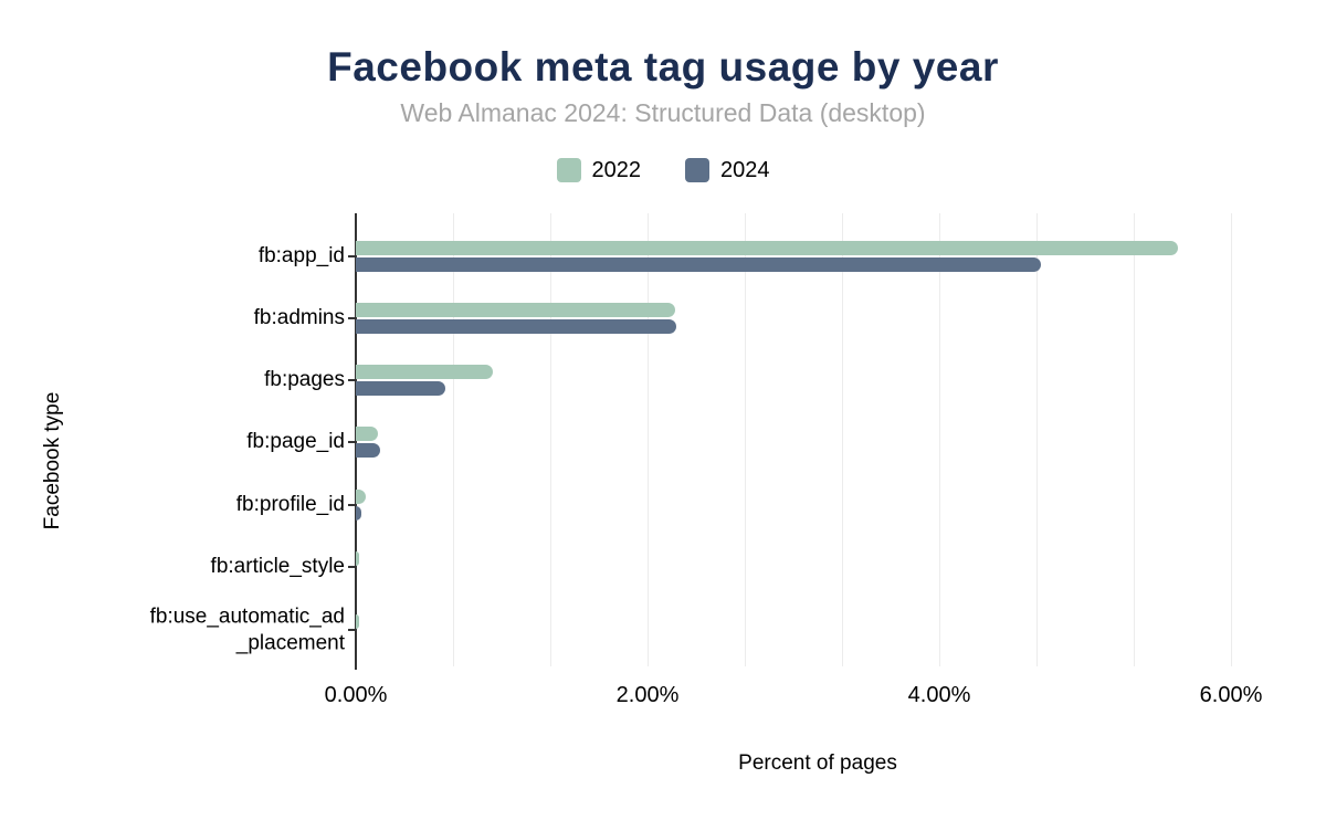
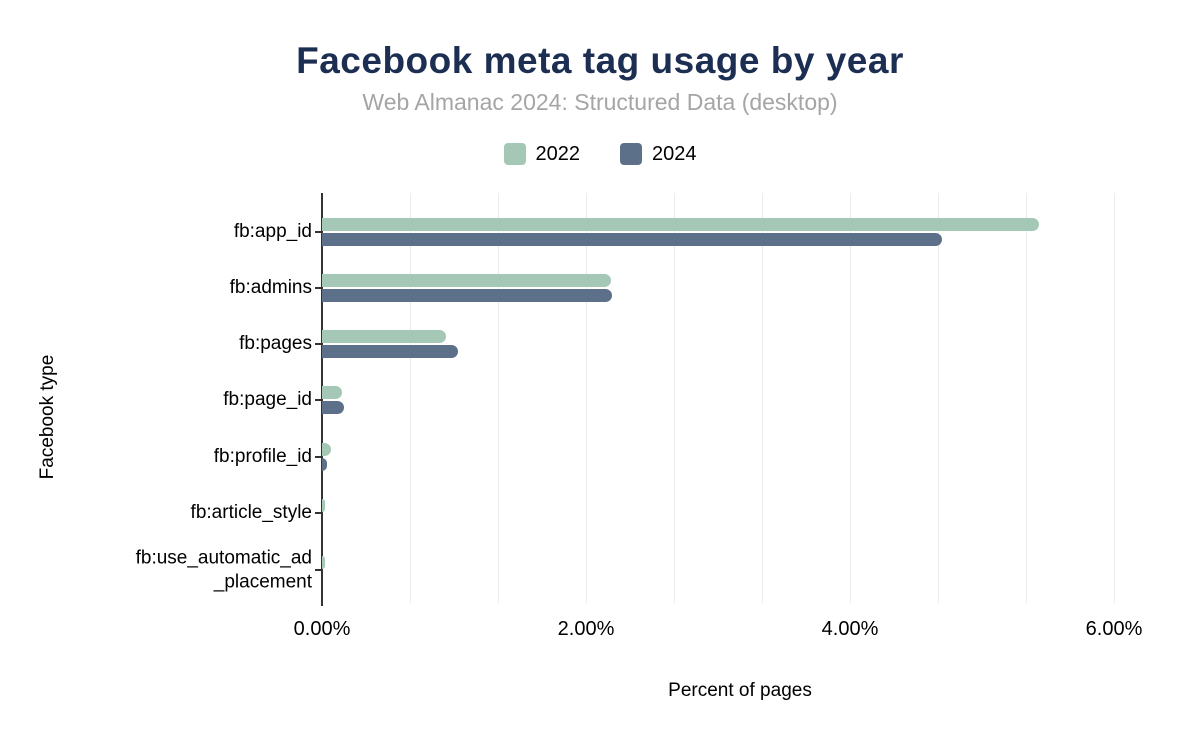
2022/fb:app_id: 5.64% -> 5.43%
2024/fb:pages: 0.61% -> 1.03%
